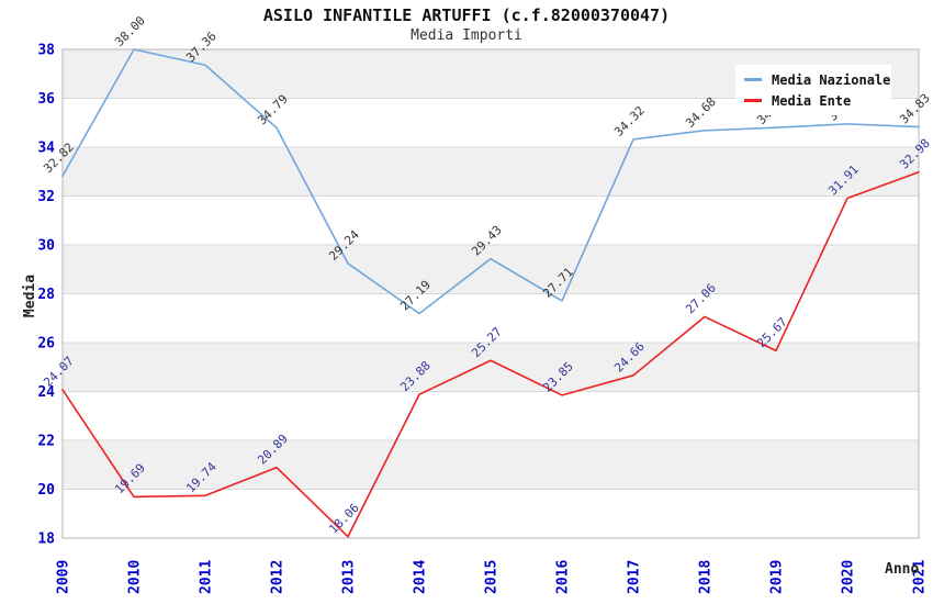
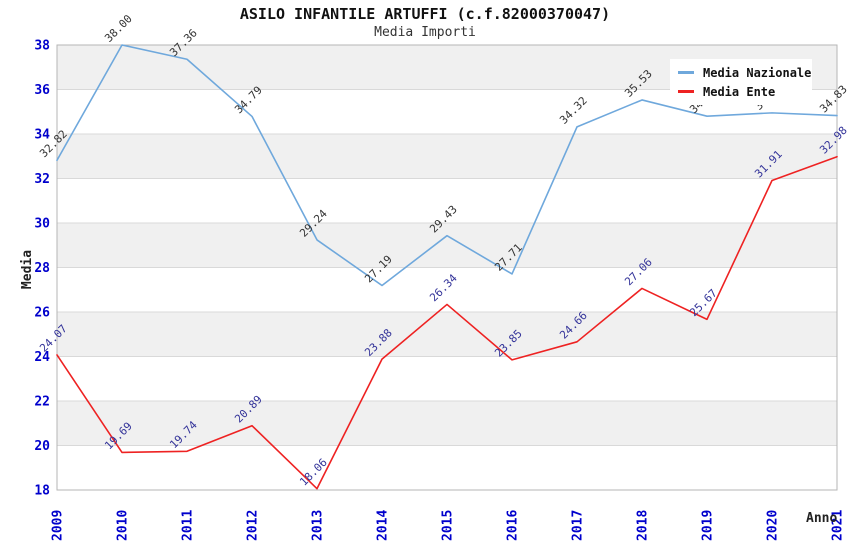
Media Ente/2015: 25.27 -> 26.34
Media Nazionale/2018: 34.68 -> 35.53
